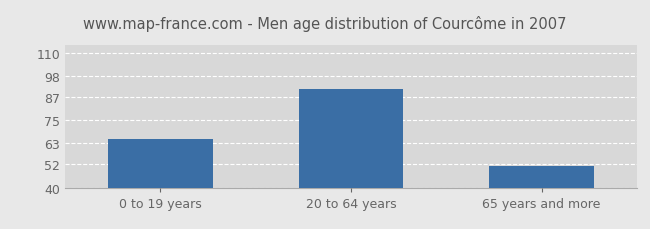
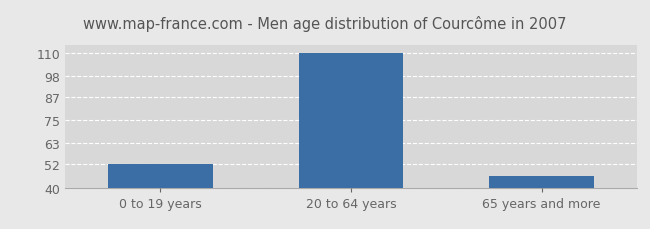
0 to 19 years: 65 -> 52
20 to 64 years: 91 -> 110
65 years and more: 51 -> 46
